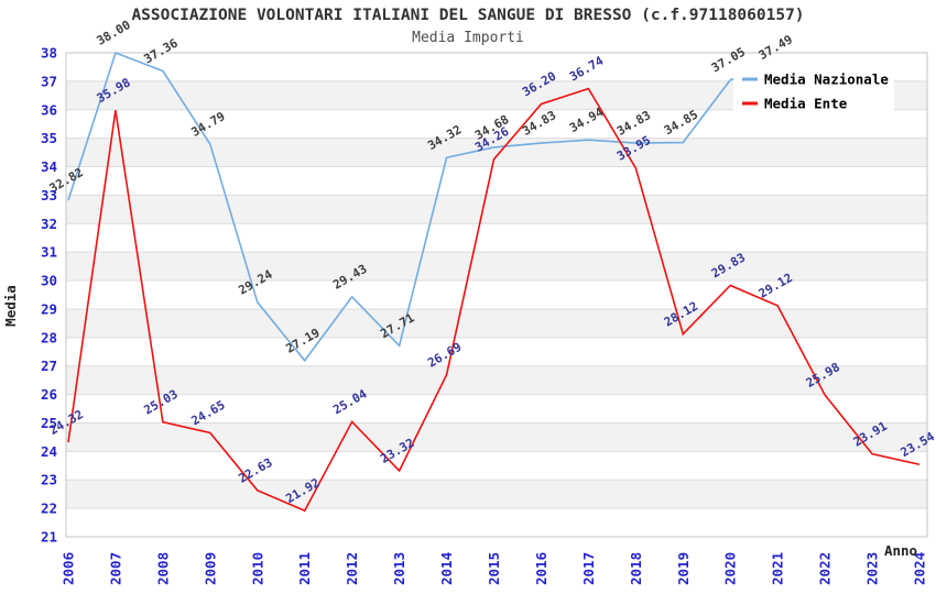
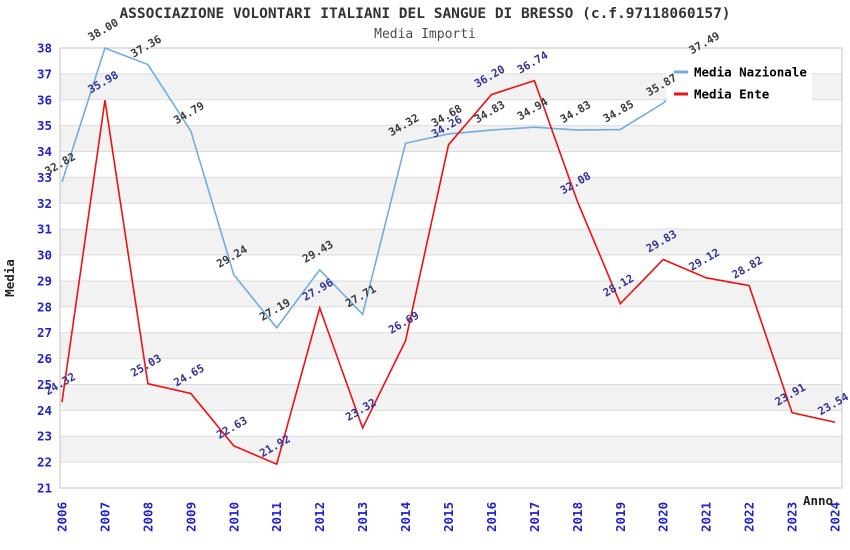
Media Ente/2012: 25.04 -> 27.96
Media Ente/2018: 33.95 -> 32.08
Media Nazionale/2020: 37.05 -> 35.87
Media Ente/2022: 25.98 -> 28.82
